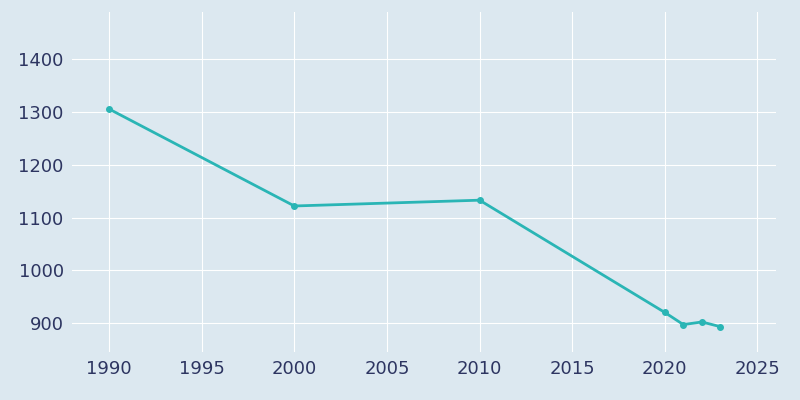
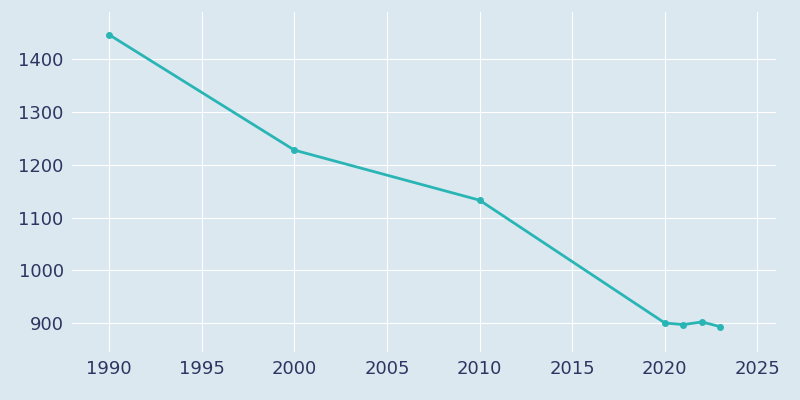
1990: 1306 -> 1447
2000: 1122 -> 1228
2020: 920 -> 900
